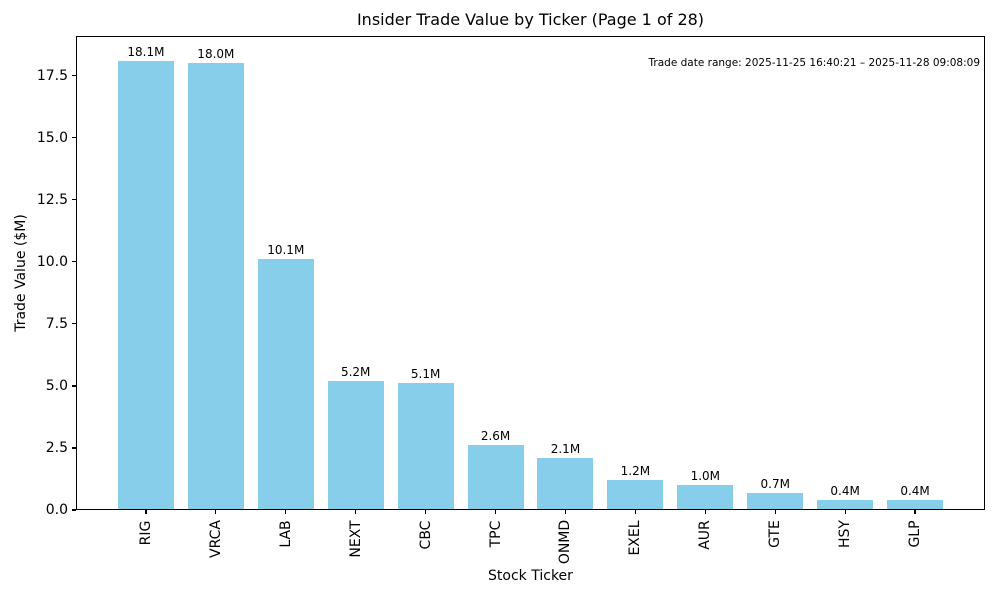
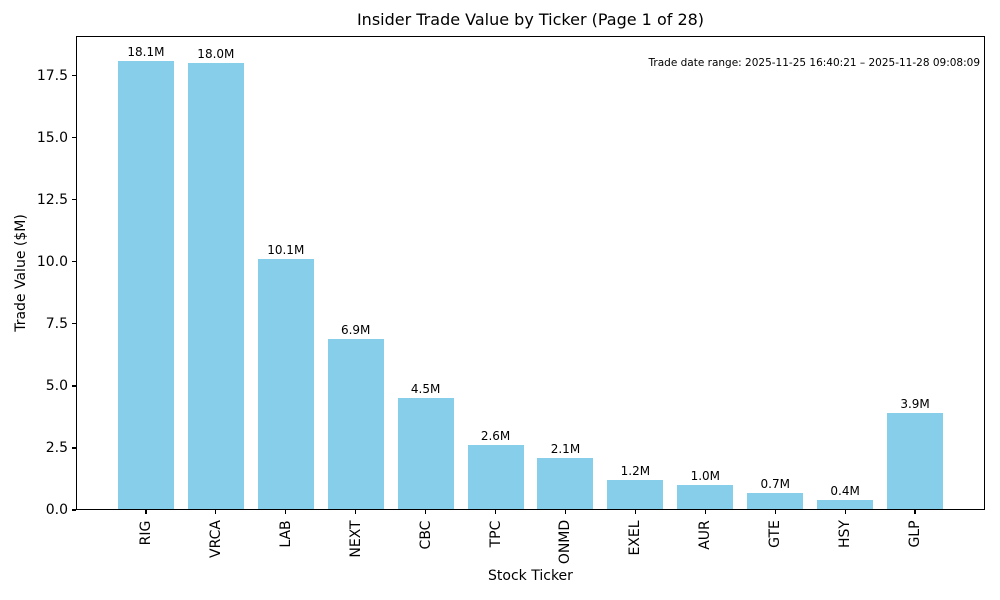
NEXT: 5.2M -> 6.9M
CBC: 5.1M -> 4.5M
GLP: 0.4M -> 3.9M
